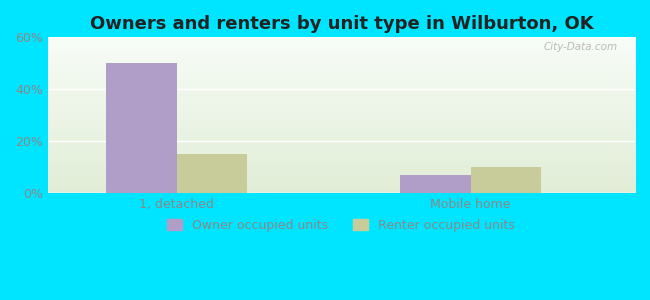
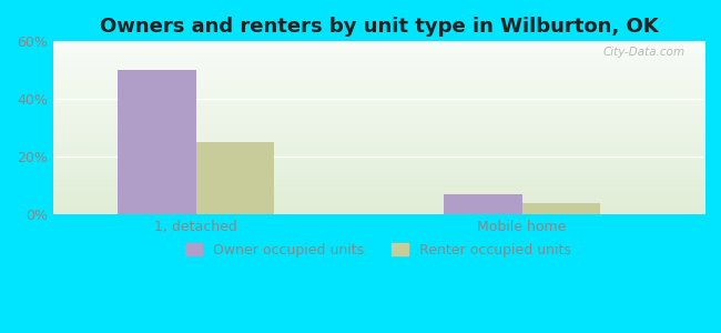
Renter occupied units/1, detached: 15% -> 25%
Renter occupied units/Mobile home: 10% -> 4%
